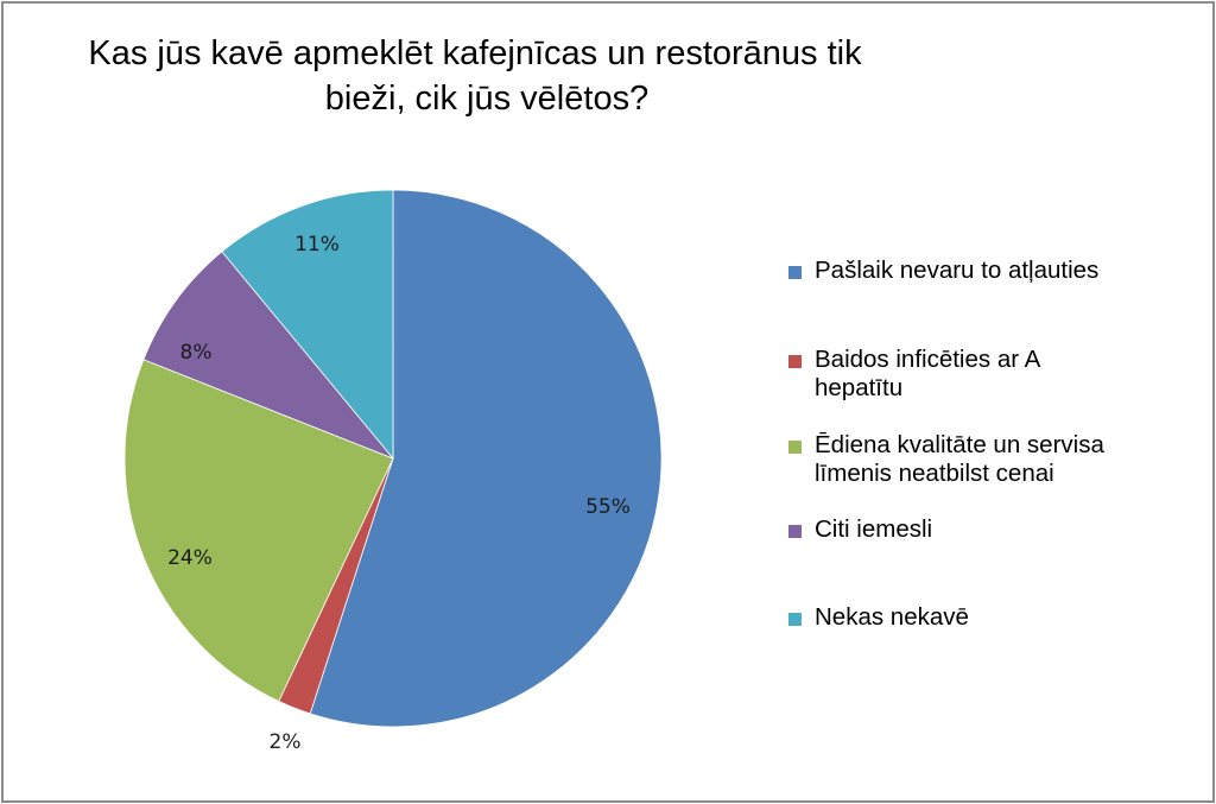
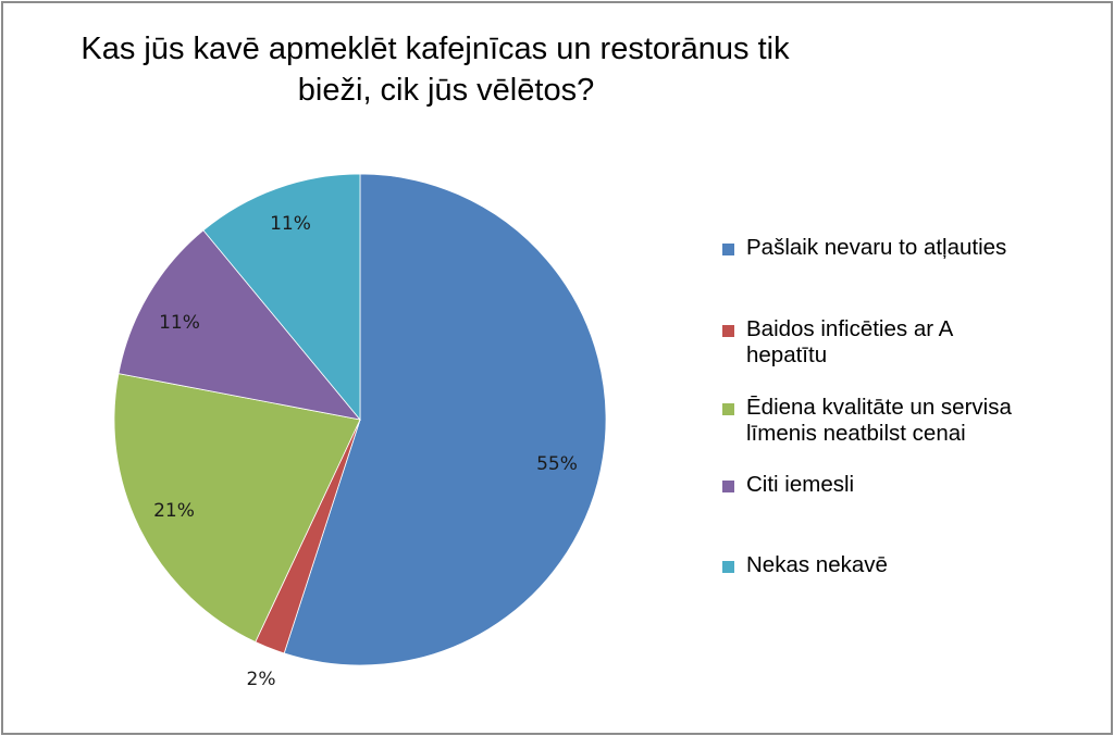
Ēdiena kvalitāte un servisa līmenis neatbilst cenai: 24% -> 21%
Citi iemesli: 8% -> 11%
